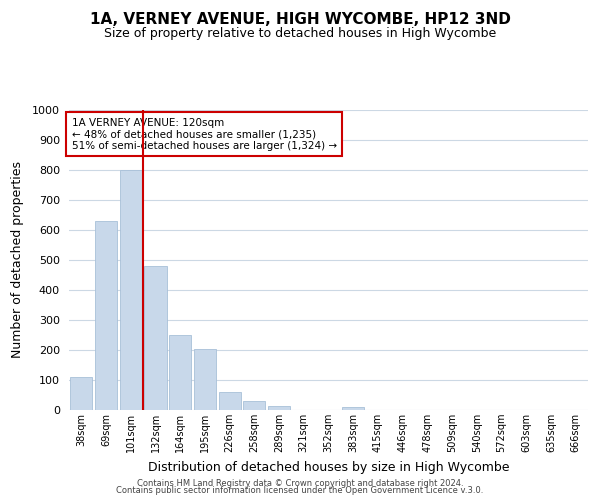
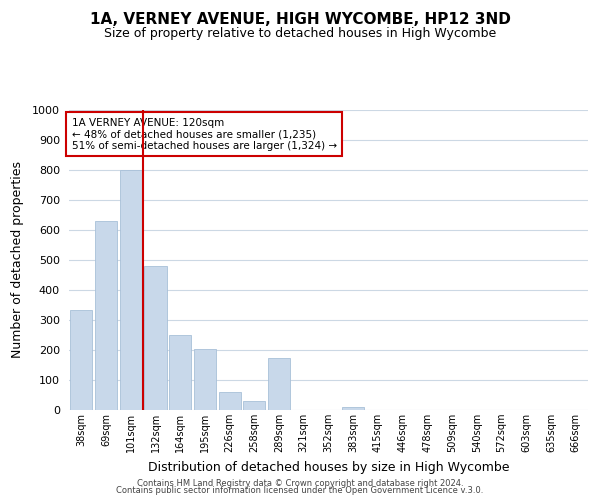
38sqm: 110 -> 335
289sqm: 15 -> 175
